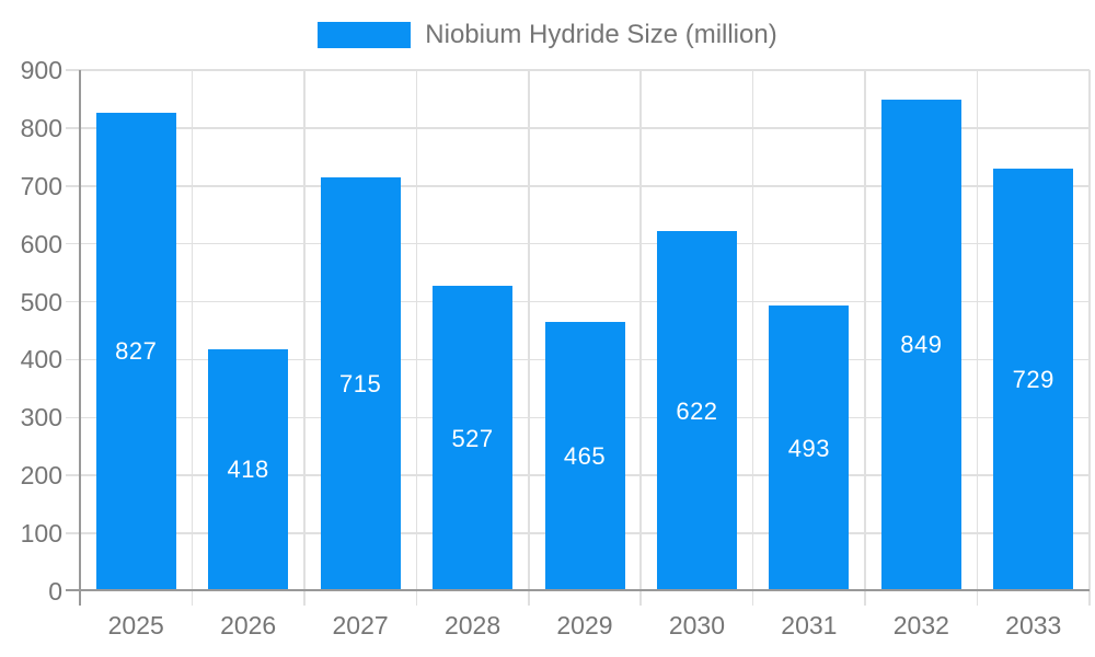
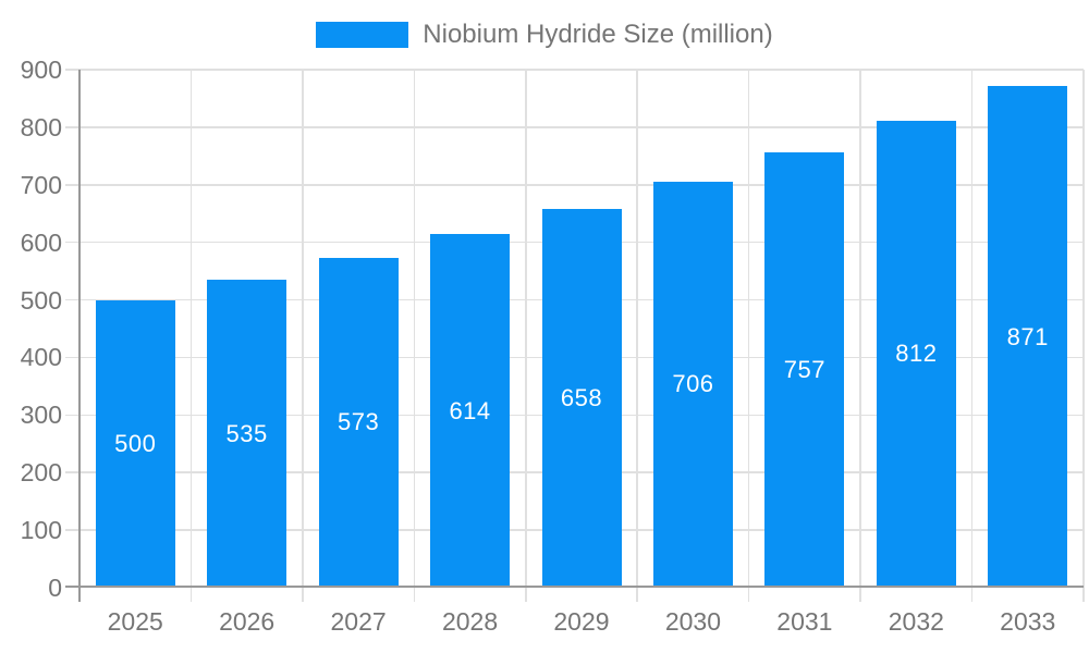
2025: 827 -> 500
2026: 418 -> 535
2027: 715 -> 573
2028: 527 -> 614
2029: 465 -> 658
2030: 622 -> 706
2031: 493 -> 757
2032: 849 -> 812
2033: 729 -> 871
